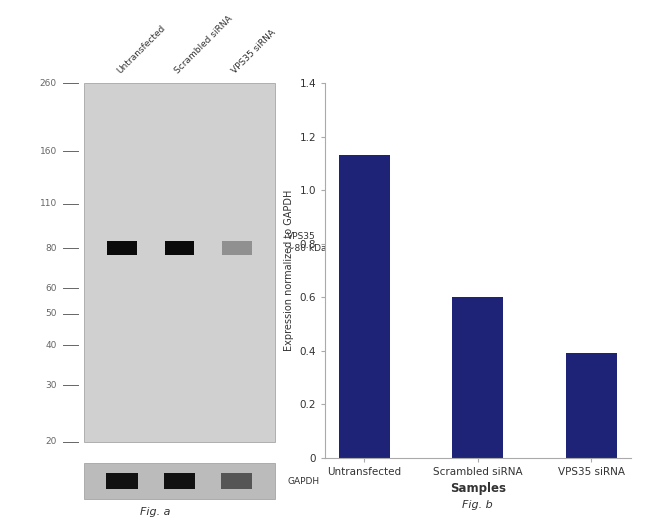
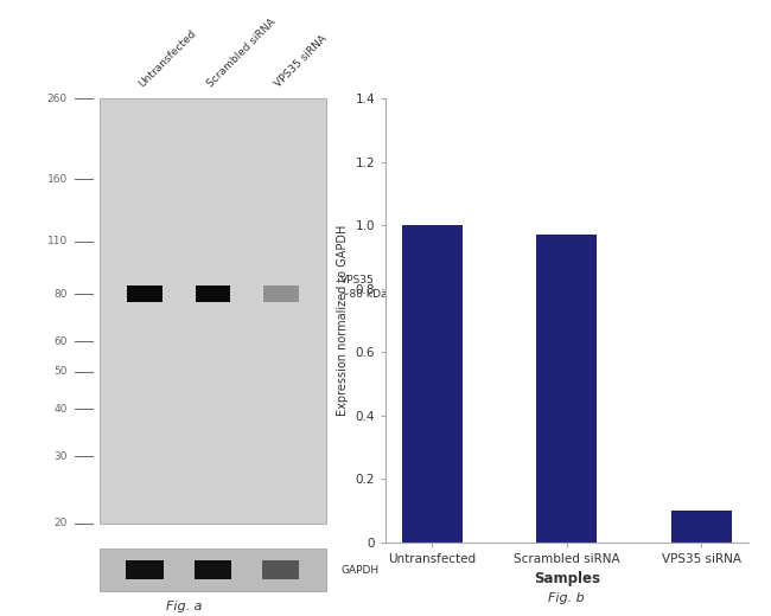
Untransfected: 1.13 -> 1.00
Scrambled siRNA: 0.60 -> 0.97
VPS35 siRNA: 0.39 -> 0.10
